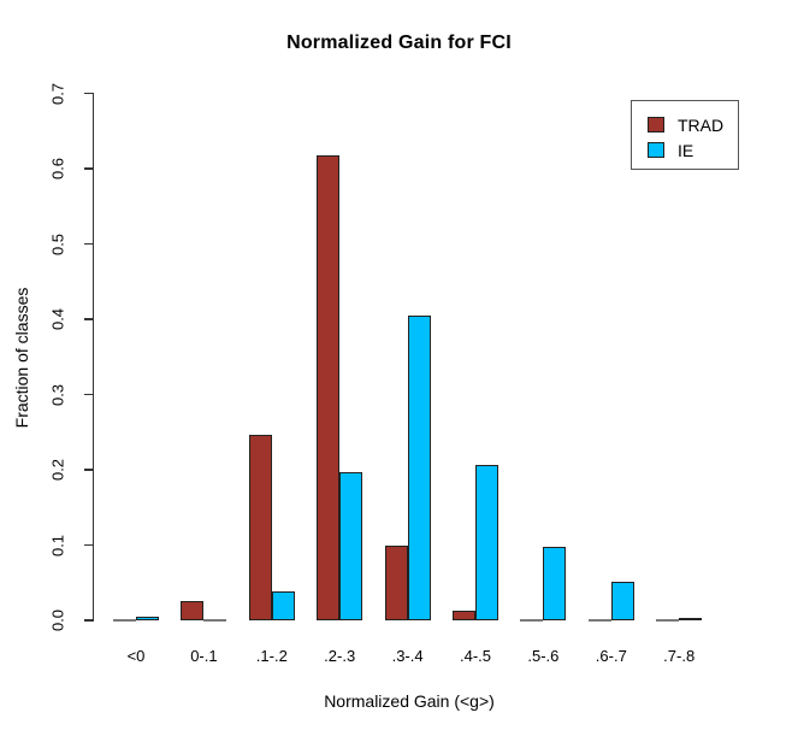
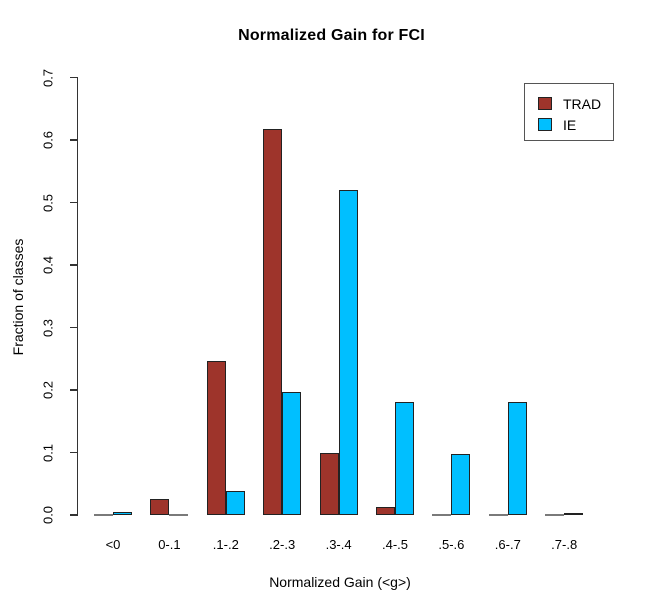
IE/.3-.4: 0.41 -> 0.52
IE/.4-.5: 0.21 -> 0.18
IE/.6-.7: 0.05 -> 0.18
